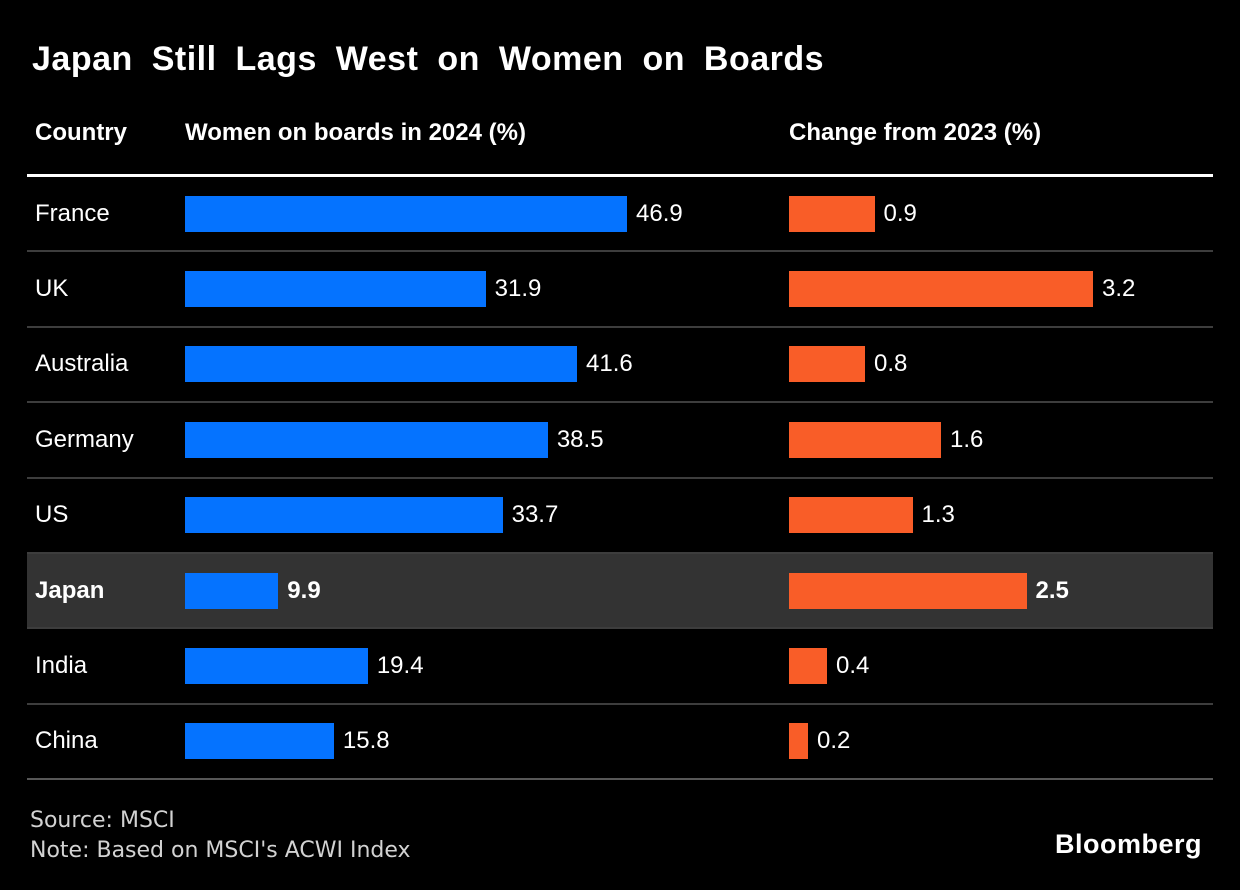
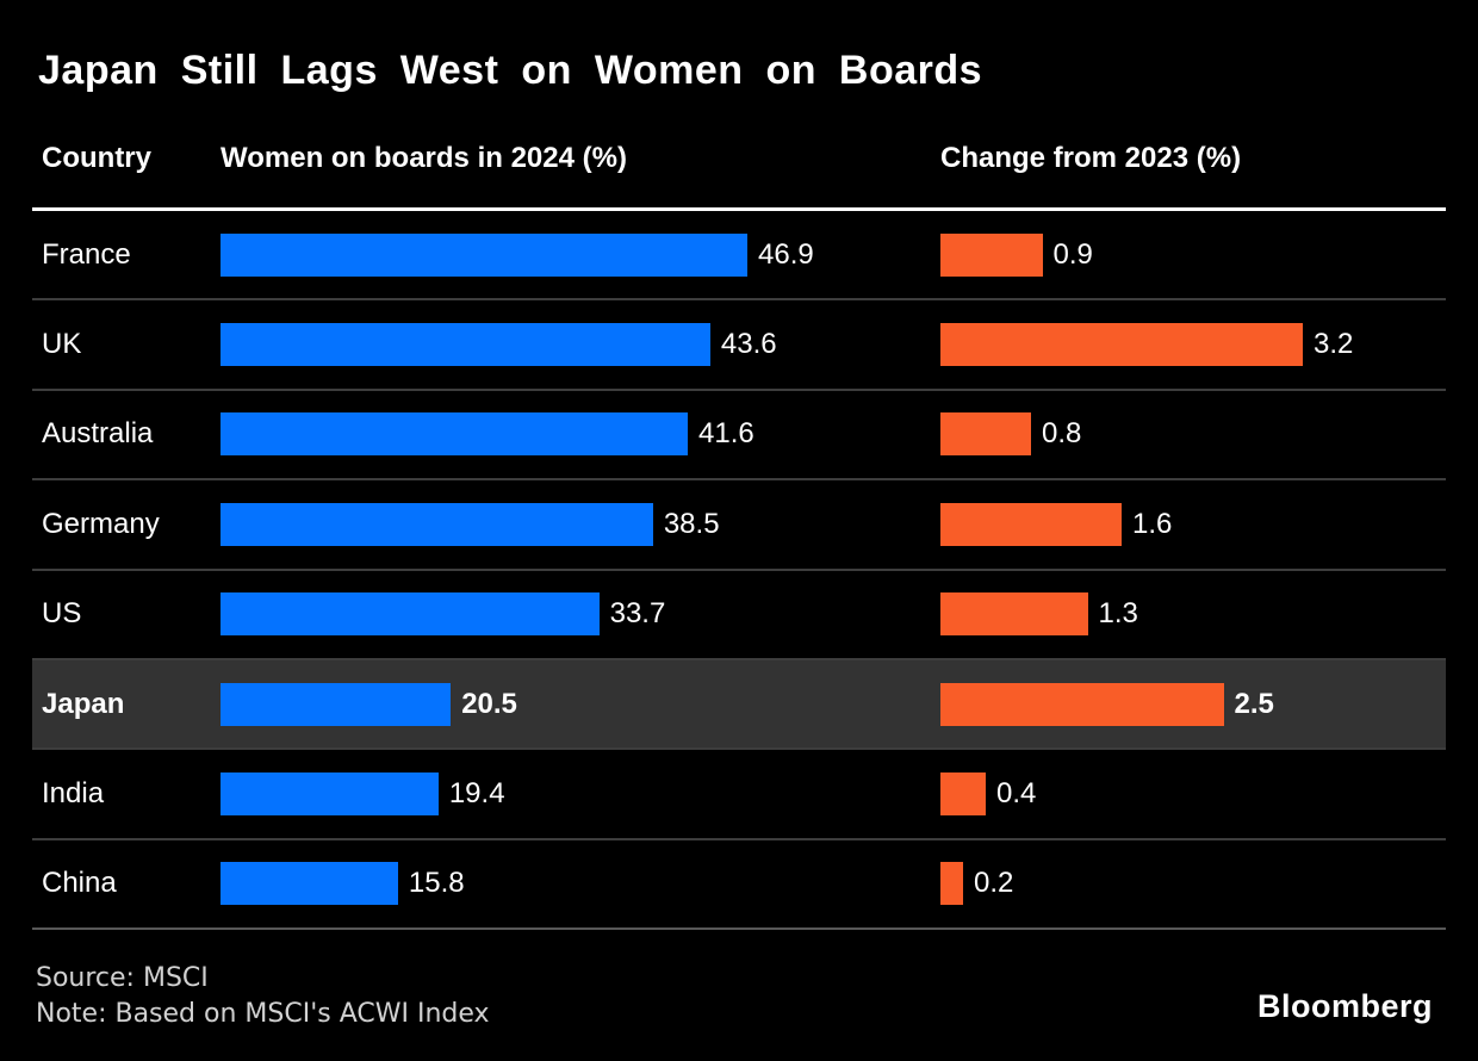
Women on boards in 2024 (%)/UK: 31.9 -> 43.6
Women on boards in 2024 (%)/Japan: 9.9 -> 20.5
